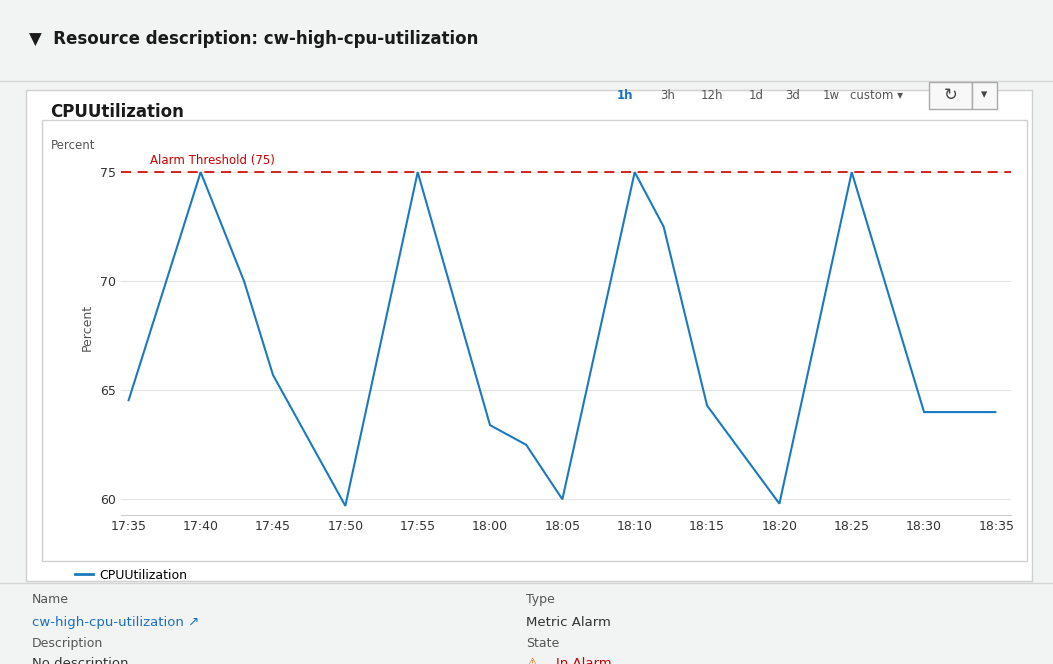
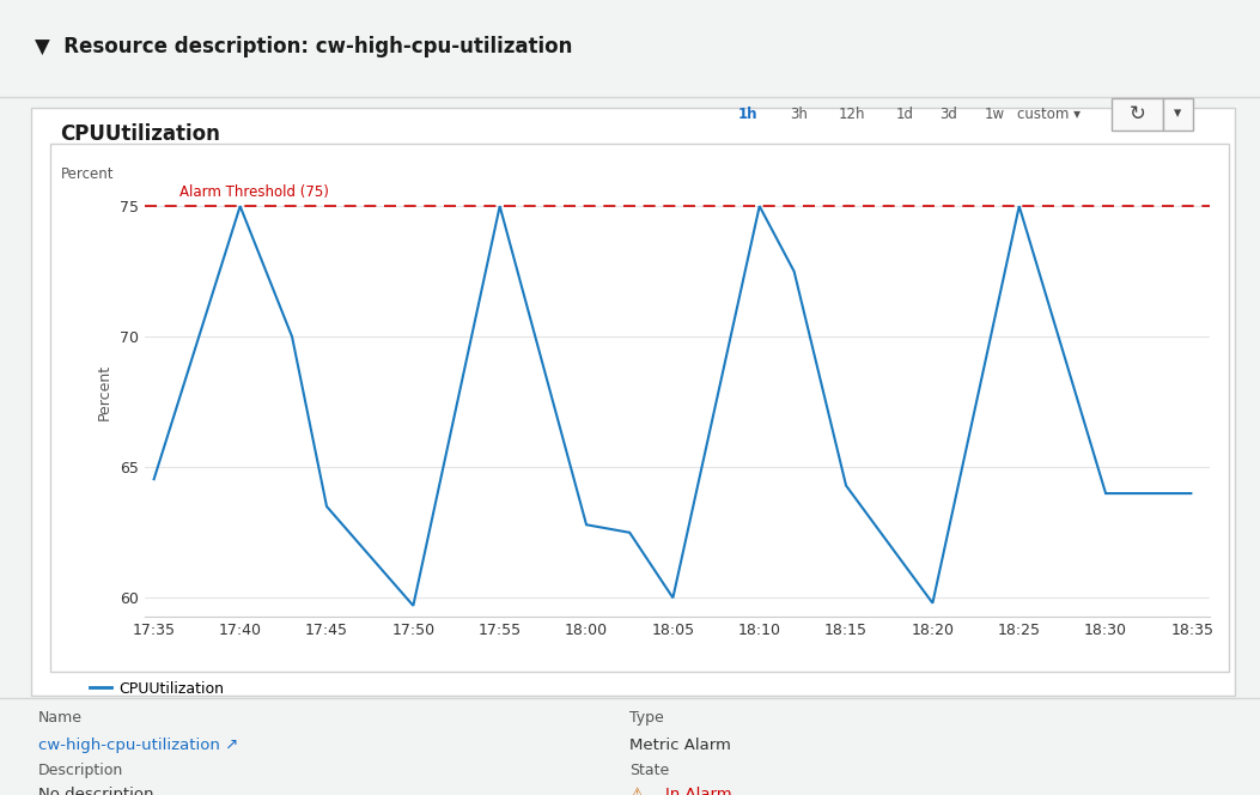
17:45: 65.7 -> 63.5
18:00: 63.4 -> 62.8
